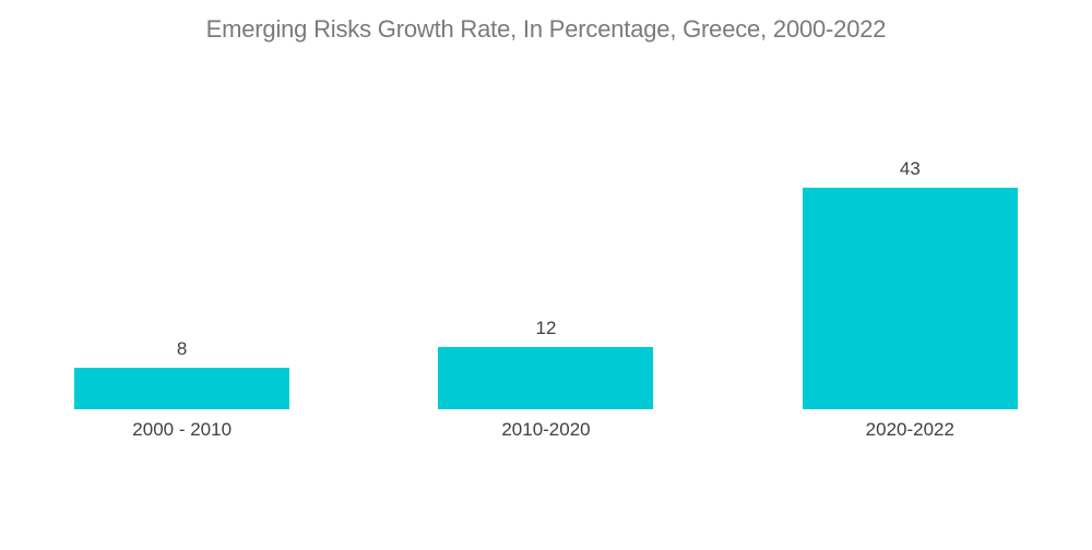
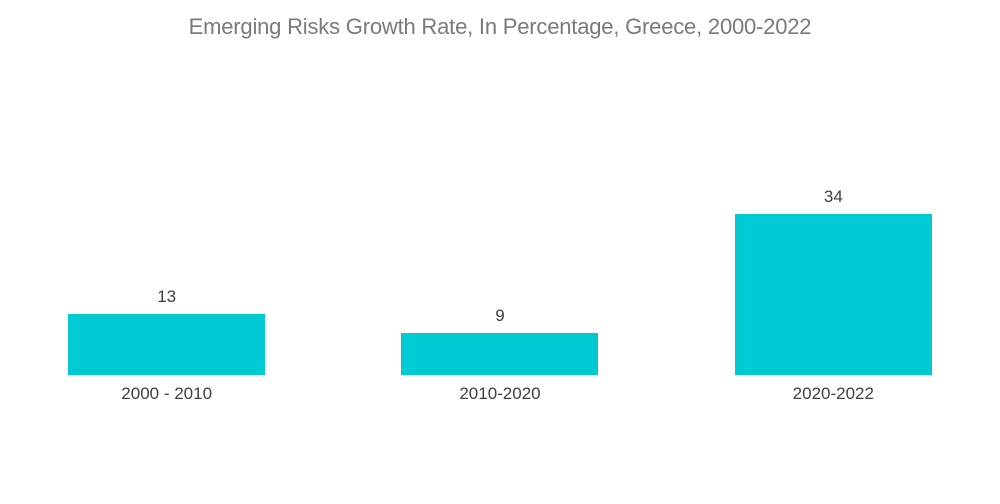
2000 - 2010: 8 -> 13
2010-2020: 12 -> 9
2020-2022: 43 -> 34
